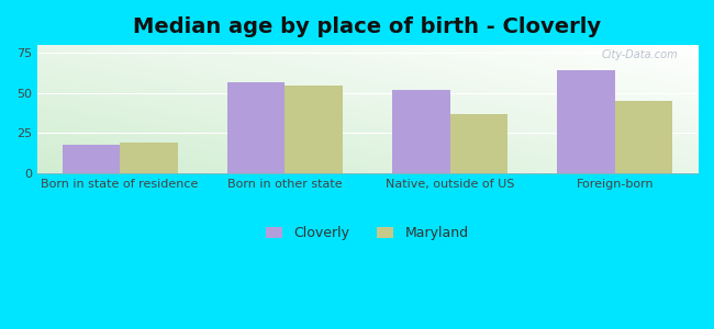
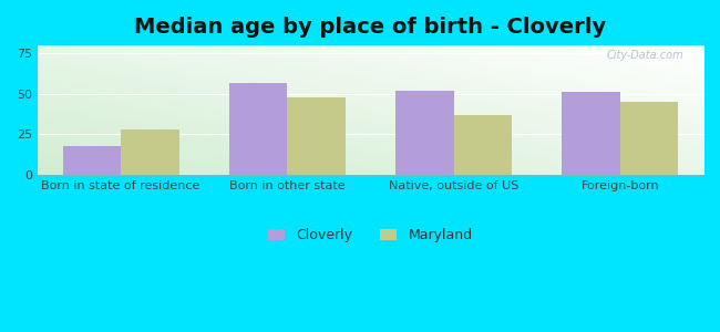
Maryland/Born in state of residence: 19 -> 28
Maryland/Born in other state: 55 -> 48
Cloverly/Foreign-born: 64 -> 51
